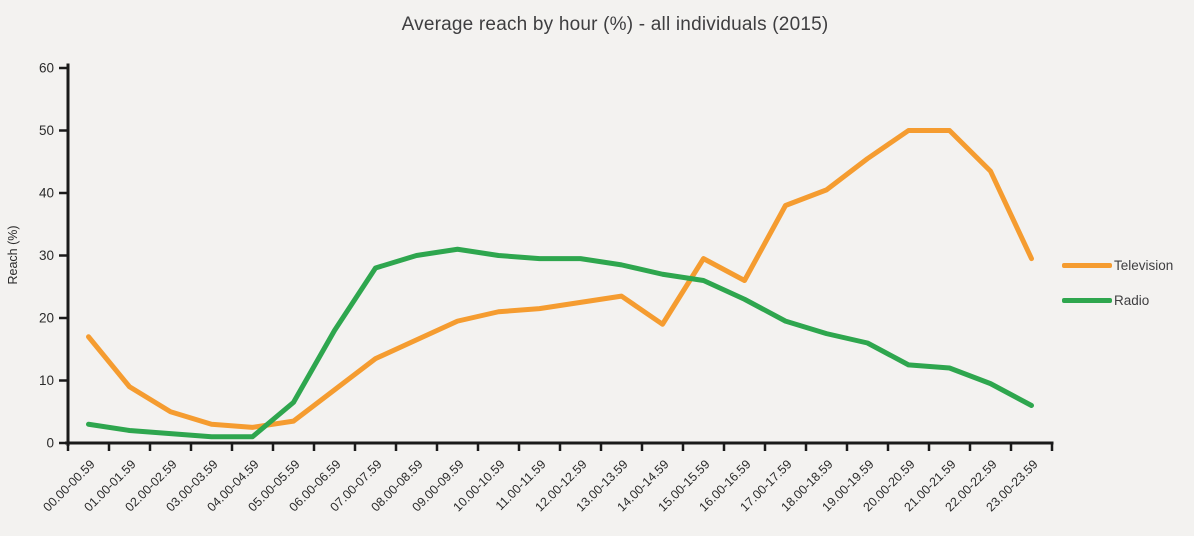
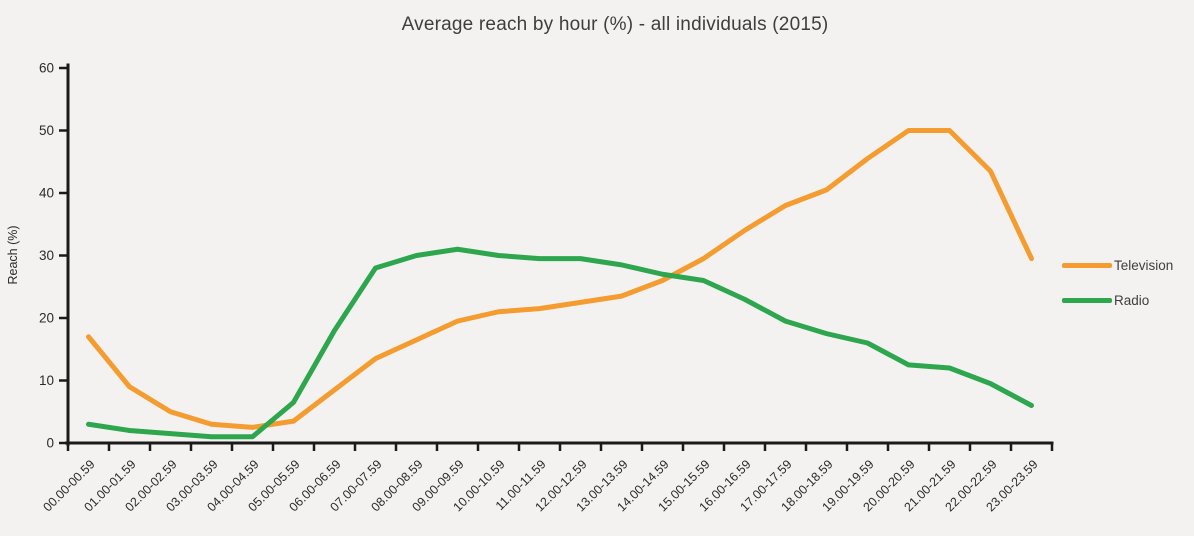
Television/14.00-14.59: 19 -> 26
Television/16.00-16.59: 26 -> 34
